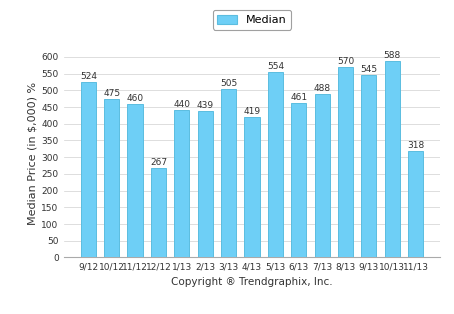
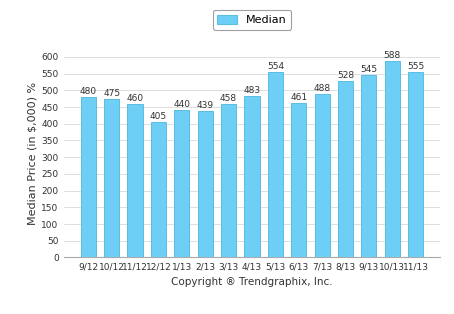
9/12: 524 -> 480
12/12: 267 -> 405
3/13: 505 -> 458
4/13: 419 -> 483
8/13: 570 -> 528
11/13: 318 -> 555
